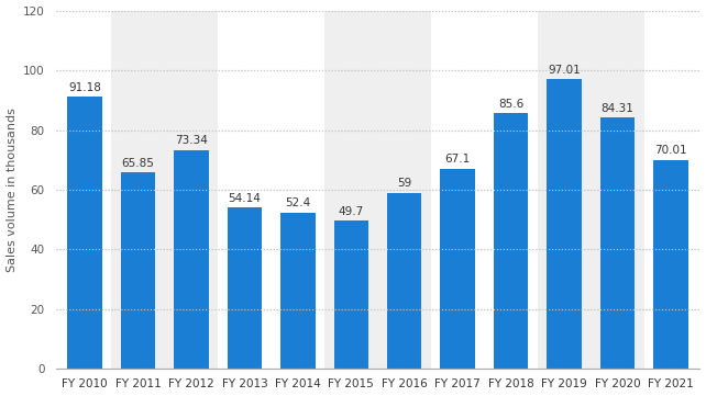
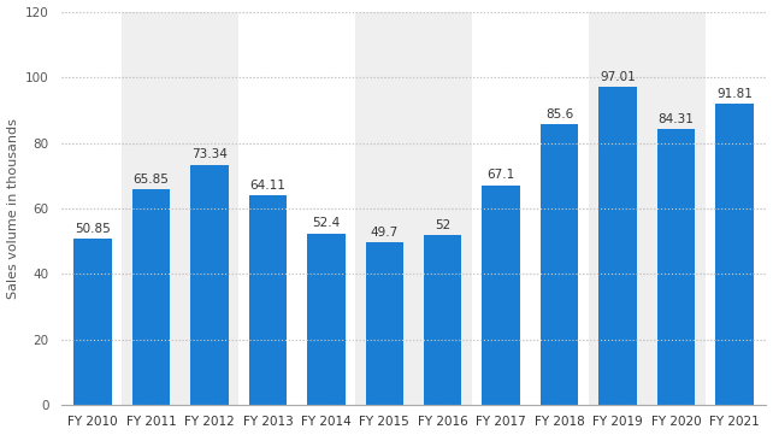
FY 2010: 91.18 -> 50.85
FY 2013: 54.14 -> 64.11
FY 2016: 59 -> 52
FY 2021: 70.01 -> 91.81
